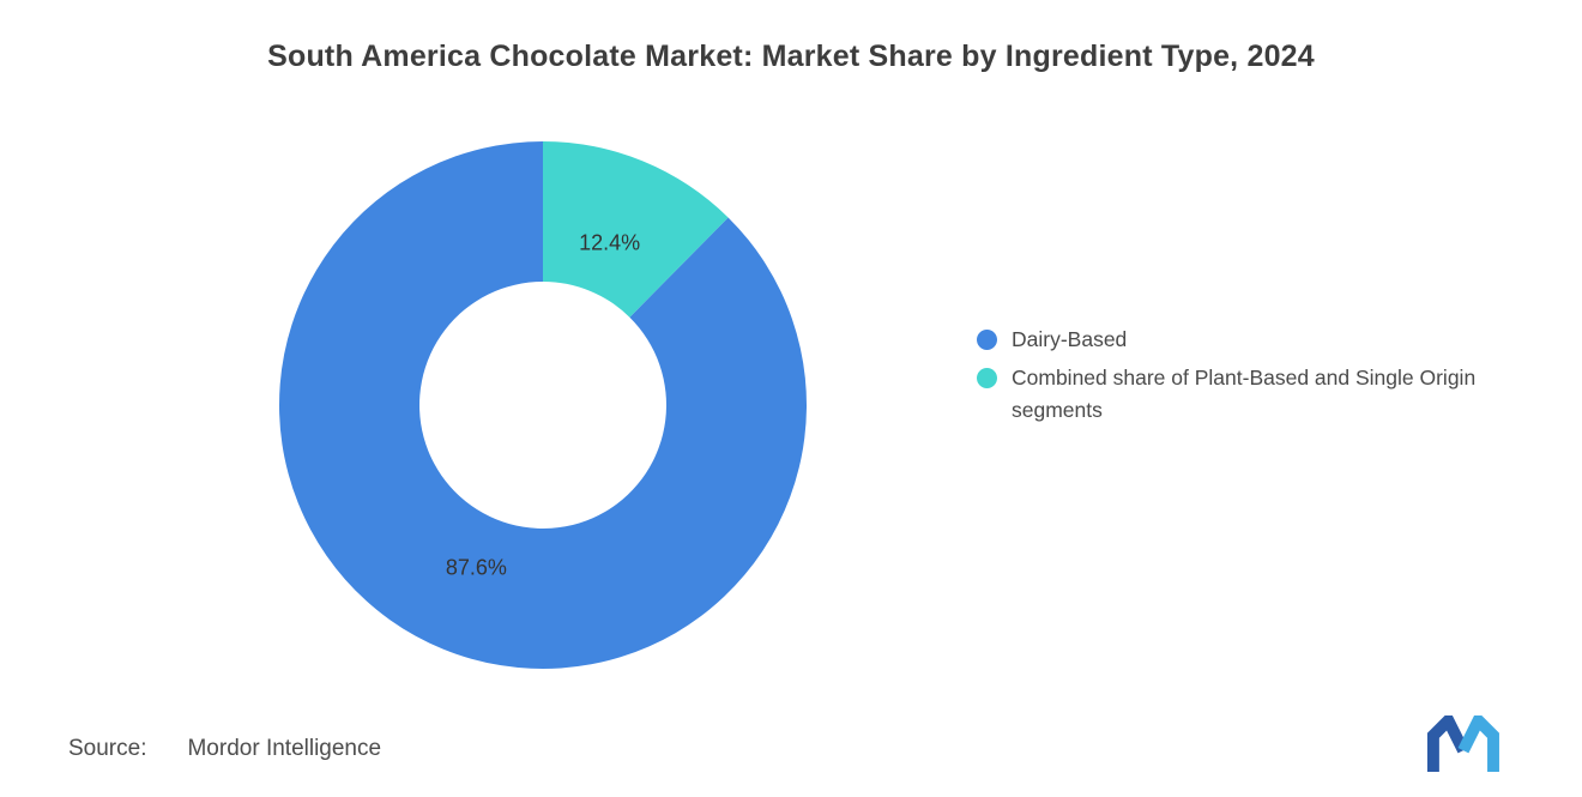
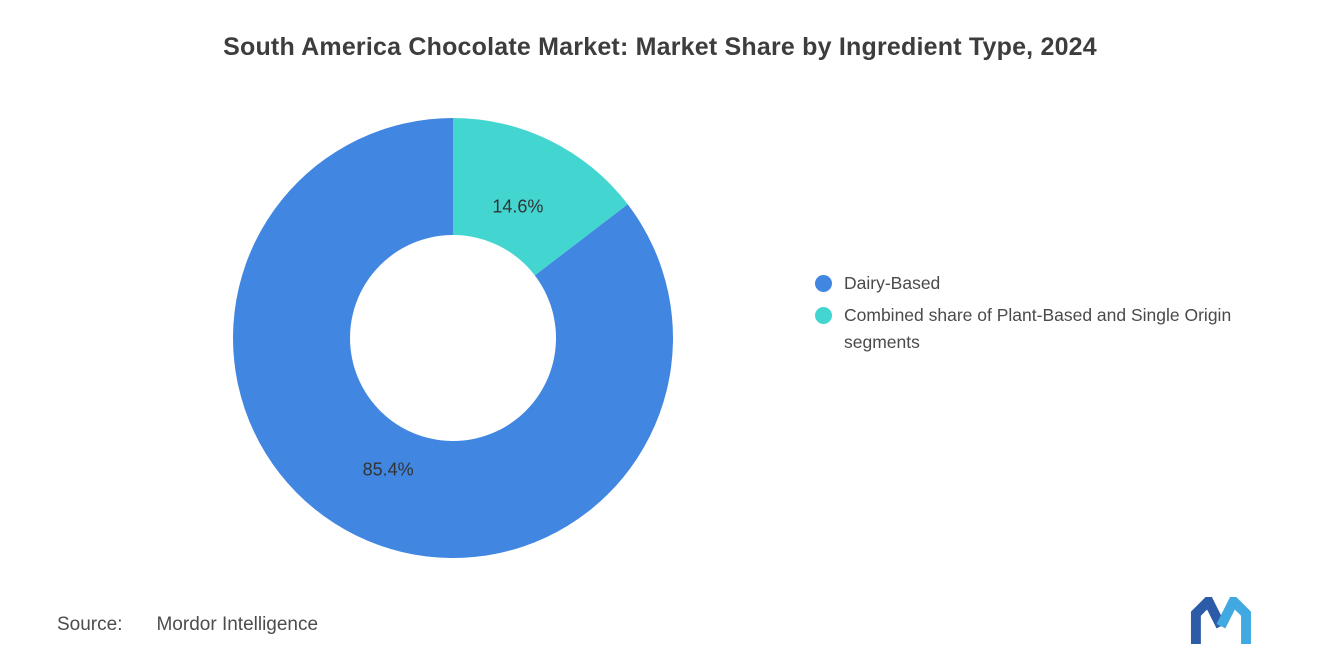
Dairy-Based: 87.6% -> 85.4%
Combined share of Plant-Based and Single Origin segments: 12.4% -> 14.6%
